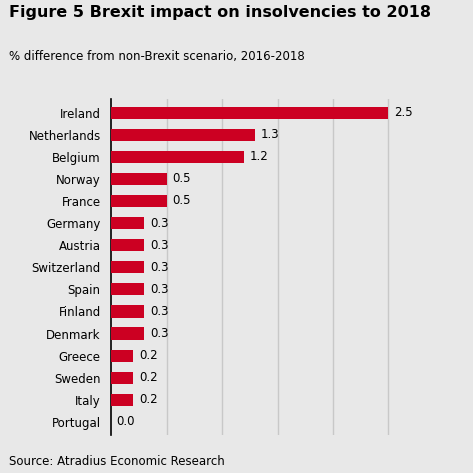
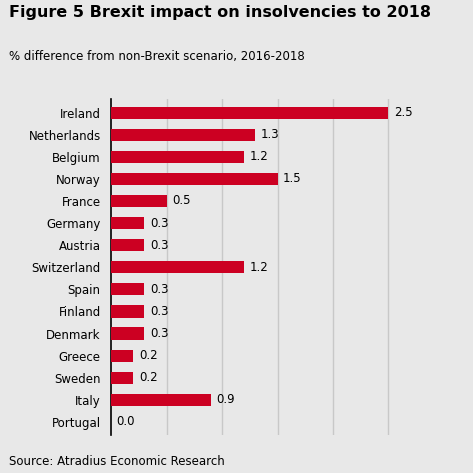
Norway: 0.5 -> 1.5
Switzerland: 0.3 -> 1.2
Italy: 0.2 -> 0.9
